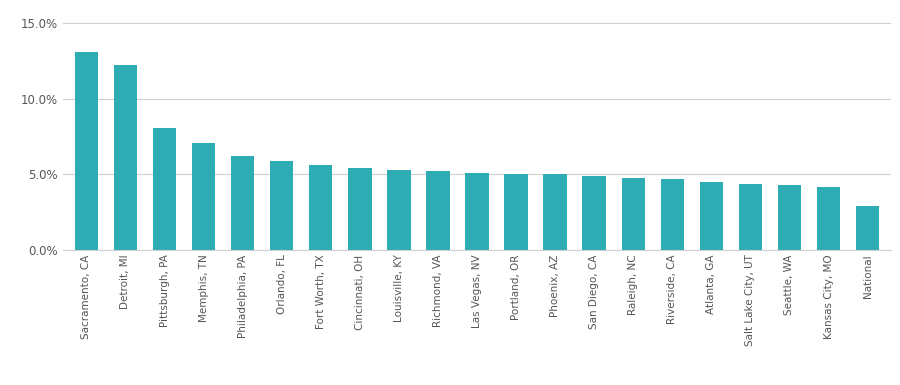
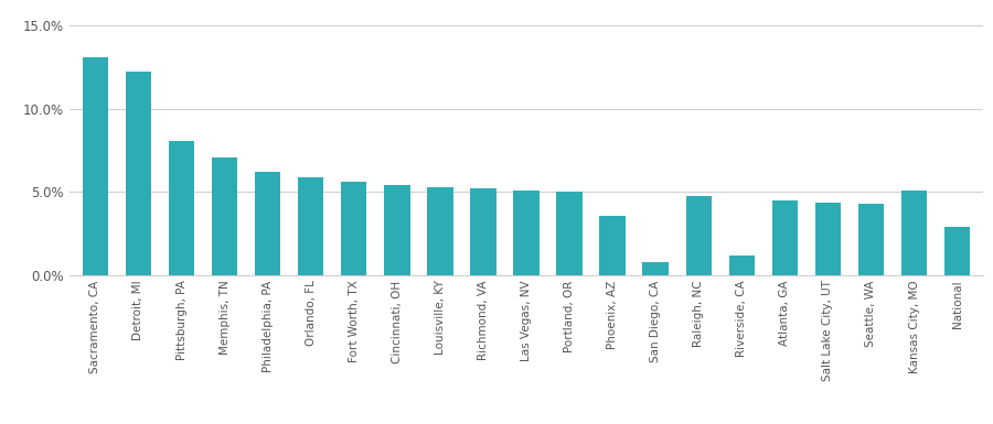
Phoenix, AZ: 5.0% -> 3.6%
San Diego, CA: 4.9% -> 0.8%
Riverside, CA: 4.7% -> 1.2%
Kansas City, MO: 4.2% -> 5.1%
